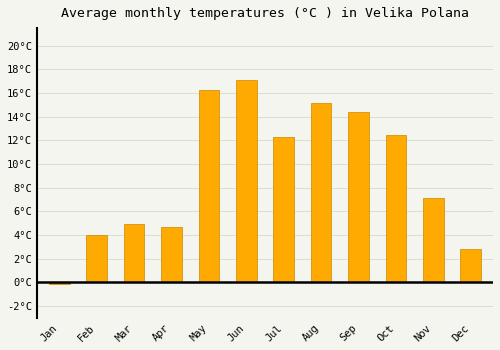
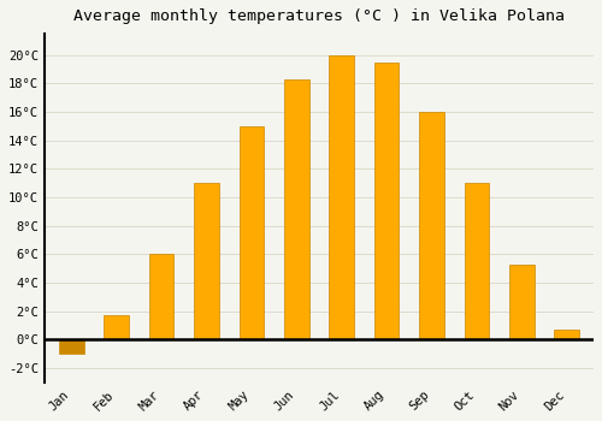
Jan: -0.1°C -> -1.0°C
Feb: 4.0°C -> 1.7°C
Mar: 4.9°C -> 6.0°C
Apr: 4.7°C -> 11.0°C
May: 16.3°C -> 15.0°C
Jun: 17.1°C -> 18.3°C
Jul: 12.3°C -> 20.0°C
Aug: 15.2°C -> 19.5°C
Sep: 14.4°C -> 16.0°C
Oct: 12.5°C -> 11.0°C
Nov: 7.1°C -> 5.3°C
Dec: 2.8°C -> 0.7°C
